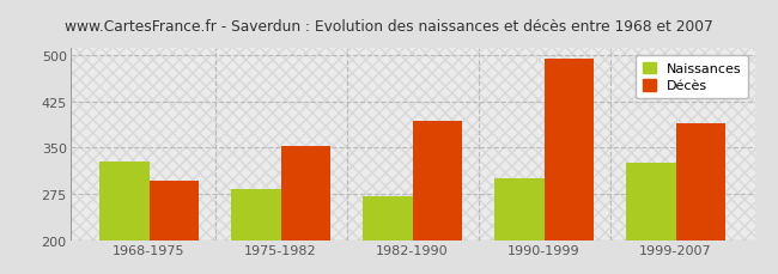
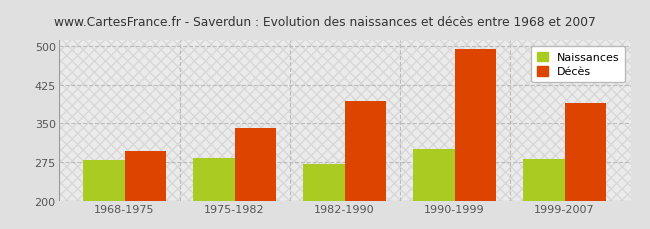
Naissances/1968-1975: 328 -> 280
Décès/1975-1982: 352 -> 342
Naissances/1999-2007: 325 -> 282
